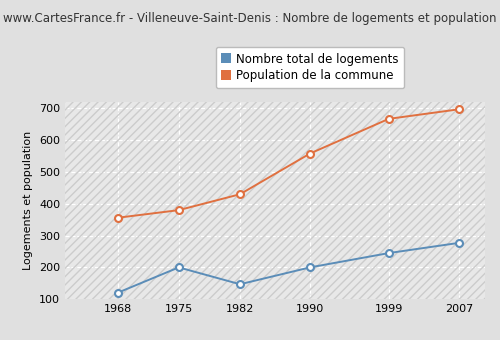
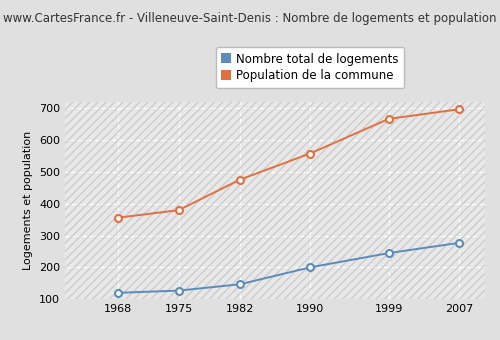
Nombre total de logements/1975: 200 -> 127
Population de la commune/1982: 430 -> 476
